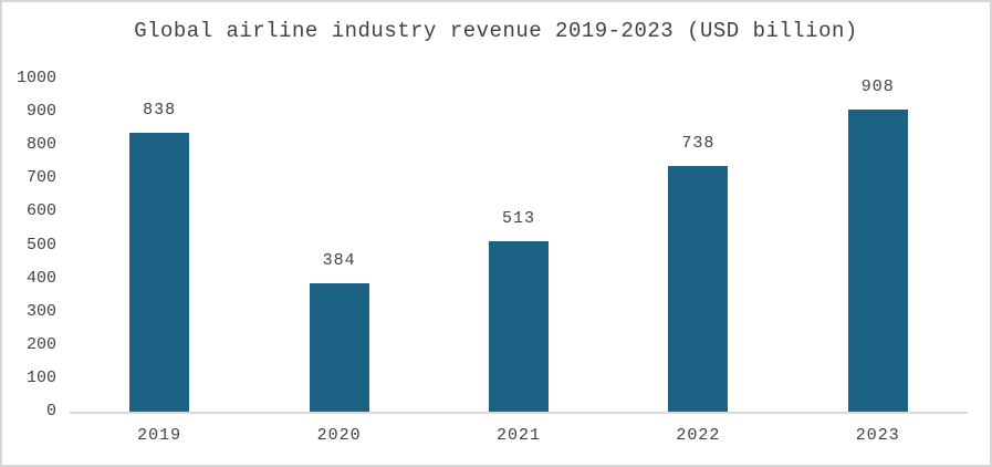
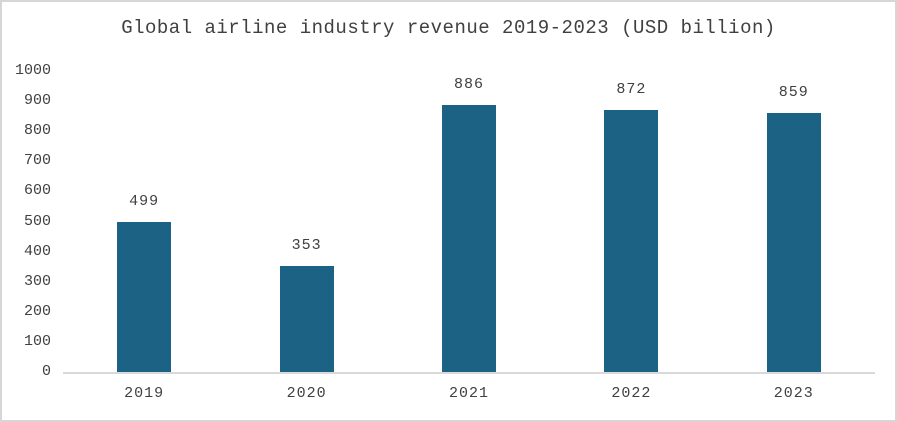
2019: 838 -> 499
2020: 384 -> 353
2021: 513 -> 886
2022: 738 -> 872
2023: 908 -> 859
